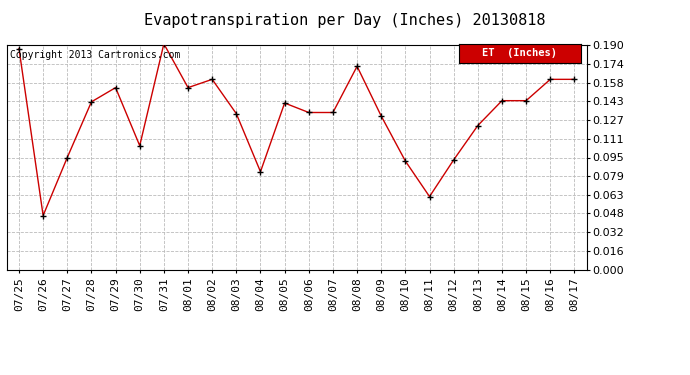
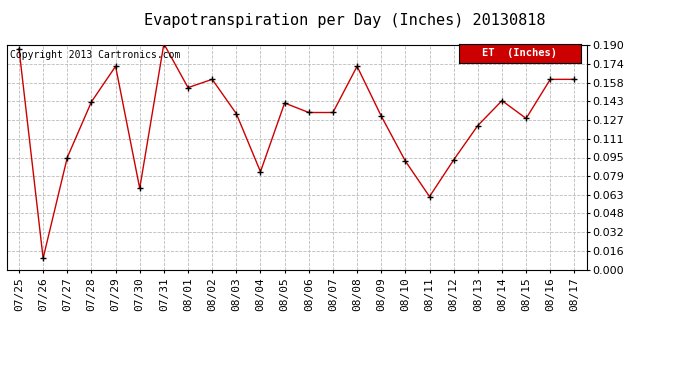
07/26: 0.046 -> 0.010
07/29: 0.154 -> 0.172
07/30: 0.105 -> 0.069
08/15: 0.143 -> 0.128
